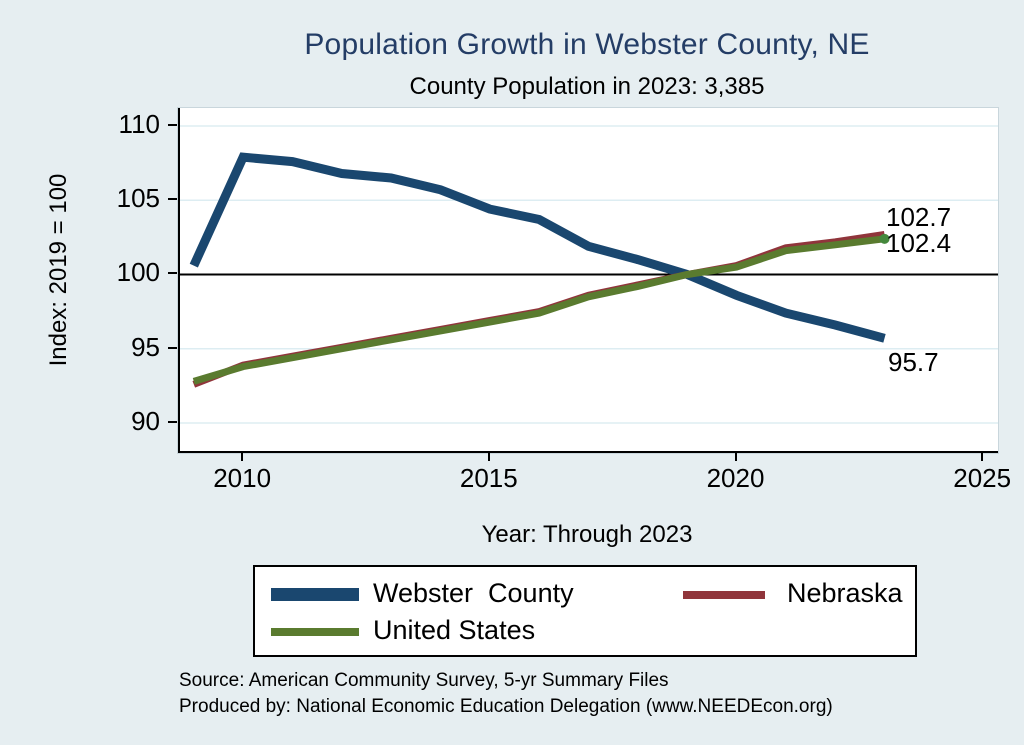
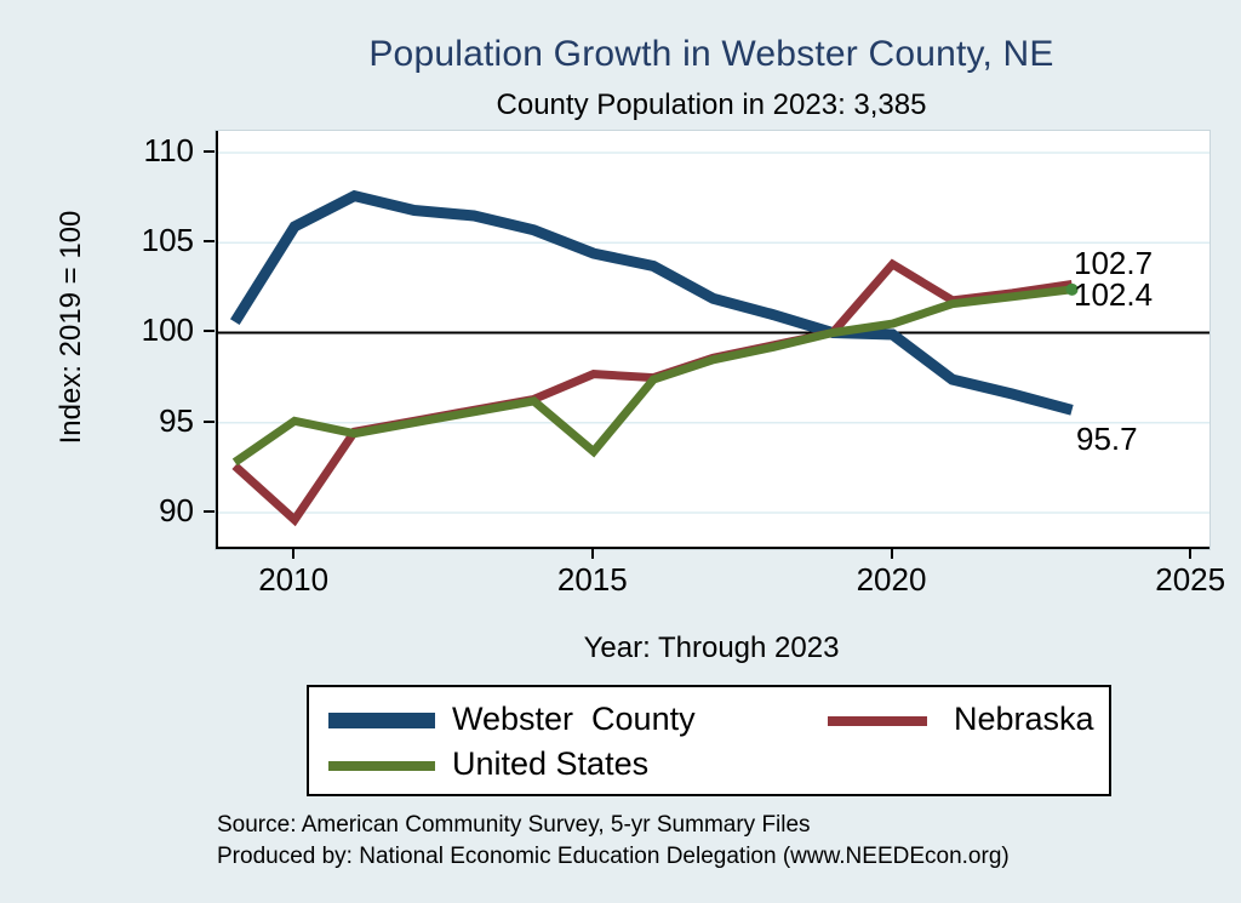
Webster County/2010: 107.9 -> 105.9
Nebraska/2010: 93.9 -> 89.6
United States/2010: 93.8 -> 95.1
Nebraska/2015: 96.9 -> 97.7
United States/2015: 96.8 -> 93.4
Webster County/2020: 98.6 -> 99.9
Nebraska/2020: 100.6 -> 103.8
